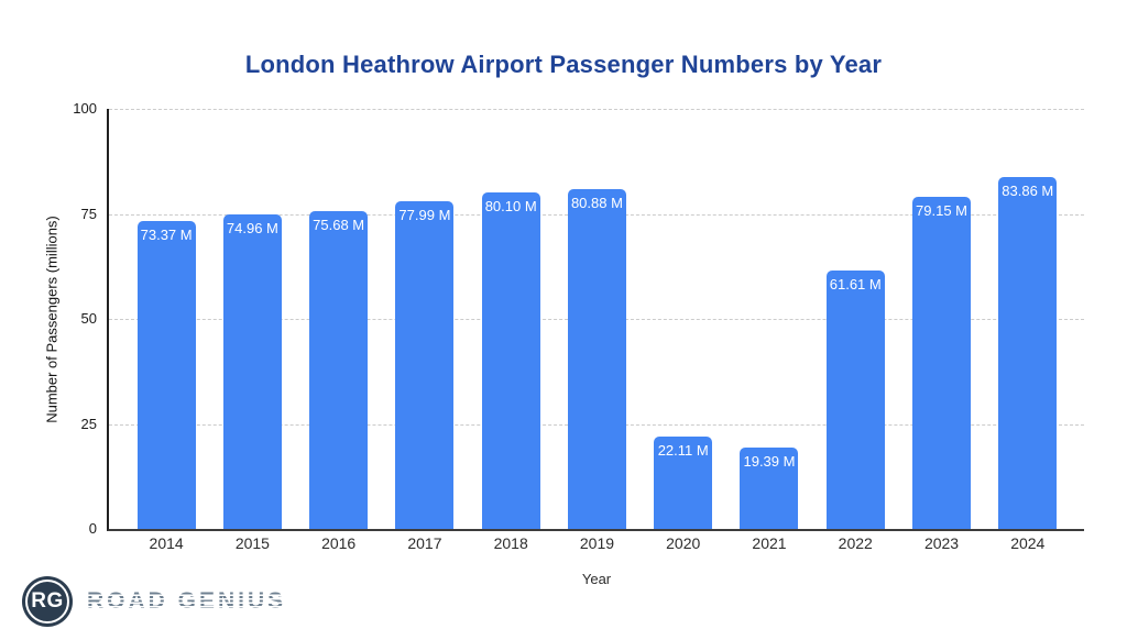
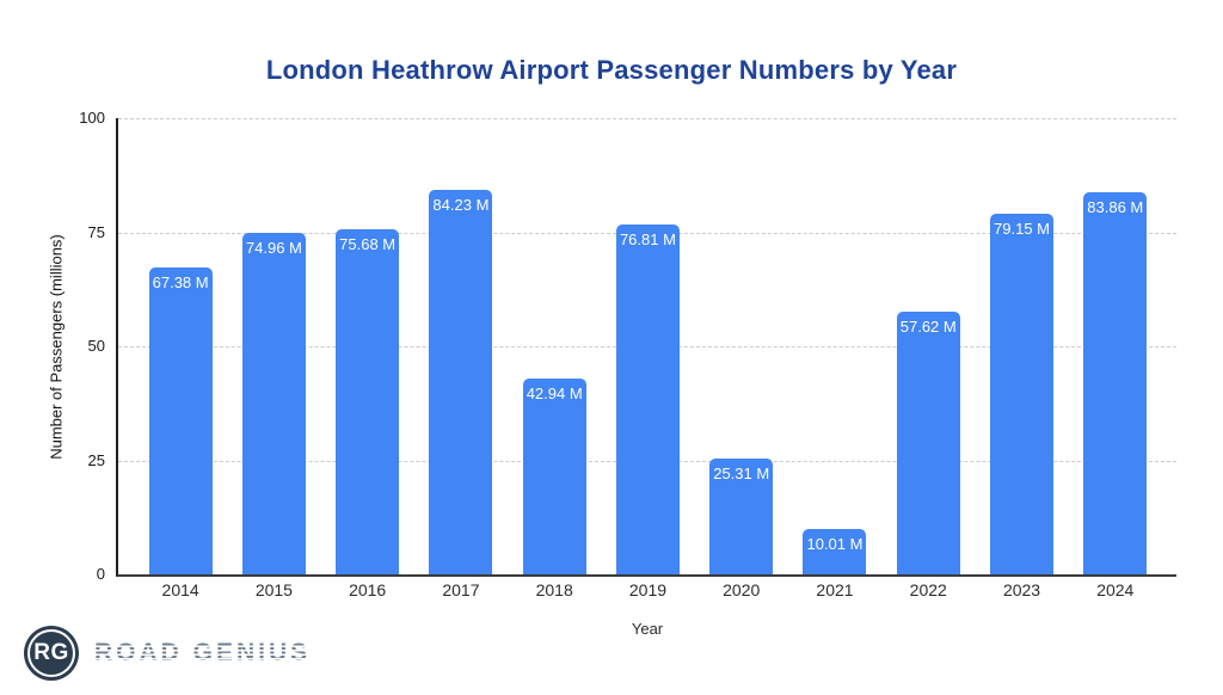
2014: 73.37 -> 67.38
2017: 77.99 -> 84.23
2018: 80.10 -> 42.94
2019: 80.88 -> 76.81
2020: 22.11 -> 25.31
2021: 19.39 -> 10.01
2022: 61.61 -> 57.62
